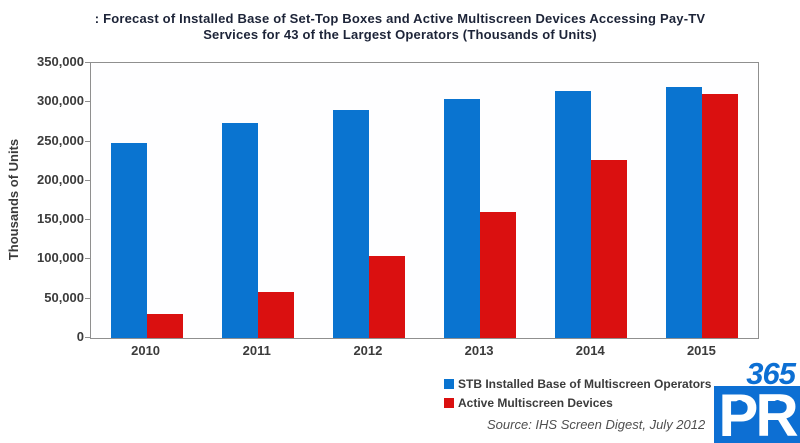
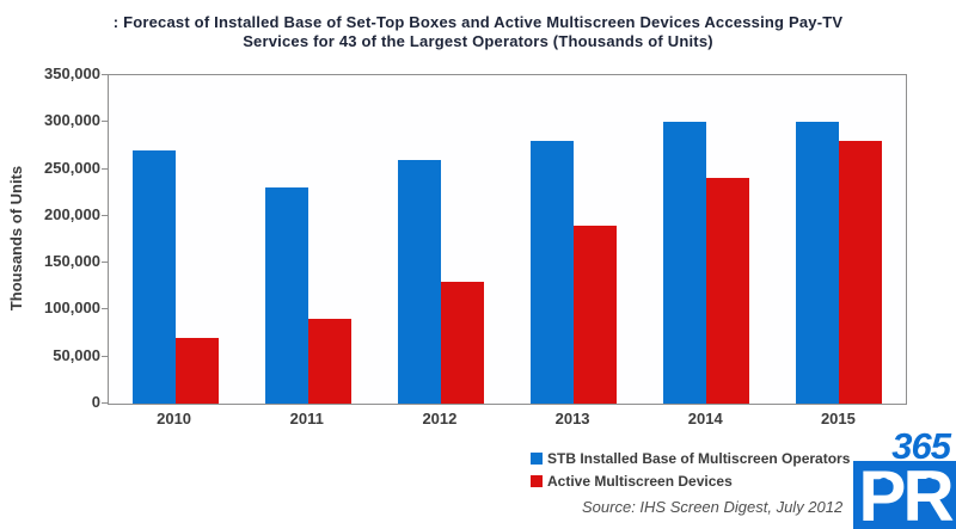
STB Installed Base of Multiscreen Operators/2010: 250000 -> 270000
Active Multiscreen Devices/2010: 30000 -> 70000
STB Installed Base of Multiscreen Operators/2011: 270000 -> 230000
Active Multiscreen Devices/2011: 60000 -> 90000
STB Installed Base of Multiscreen Operators/2012: 290000 -> 260000
Active Multiscreen Devices/2012: 100000 -> 130000
STB Installed Base of Multiscreen Operators/2013: 300000 -> 280000
Active Multiscreen Devices/2013: 160000 -> 190000
STB Installed Base of Multiscreen Operators/2014: 310000 -> 300000
Active Multiscreen Devices/2014: 230000 -> 240000
STB Installed Base of Multiscreen Operators/2015: 320000 -> 300000
Active Multiscreen Devices/2015: 310000 -> 280000
